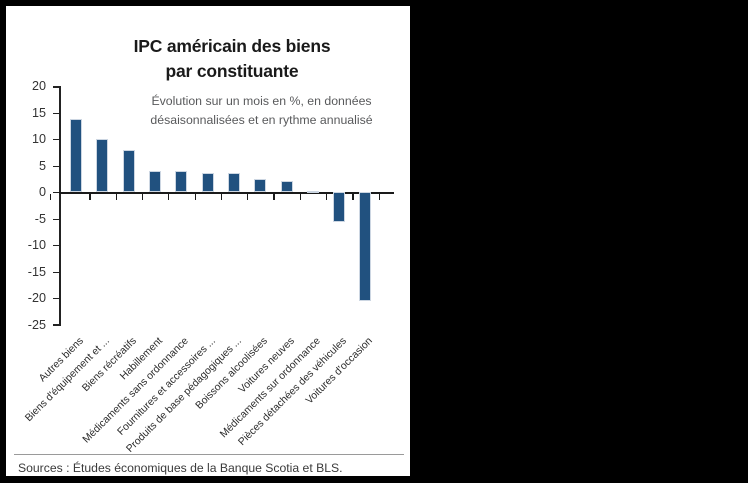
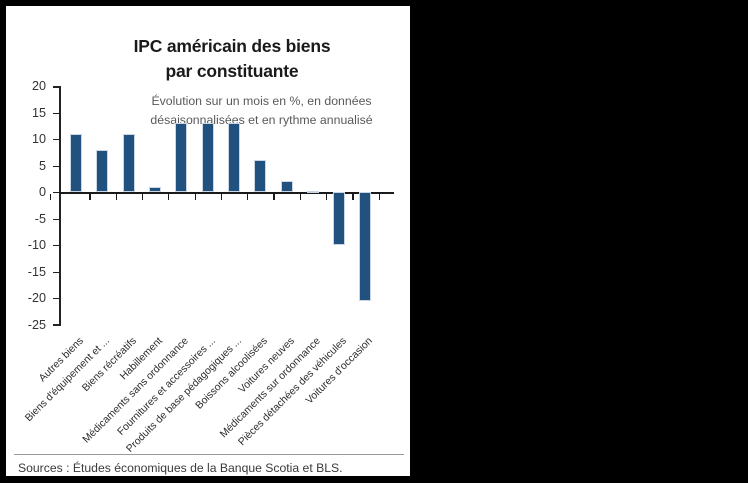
Autres biens: 14 -> 11
Biens d'équipement et ...: 10 -> 8
Biens récréatifs: 8 -> 11
Habillement: 4 -> 1
Médicaments sans ordonnance: 4 -> 13
Fournitures et accessoires ...: 4 -> 13
Produits de base pédagogiques ...: 4 -> 13
Boissons alcoolisées: 2 -> 6
Pièces détachées des véhicules: -6 -> -10
